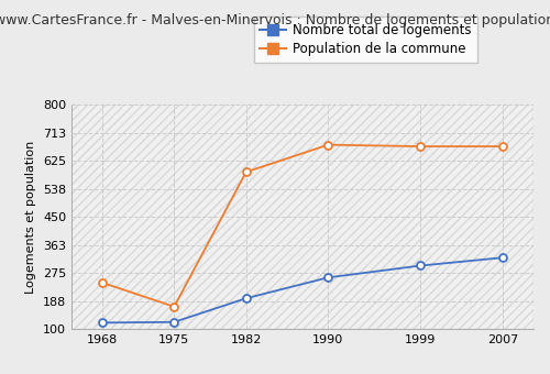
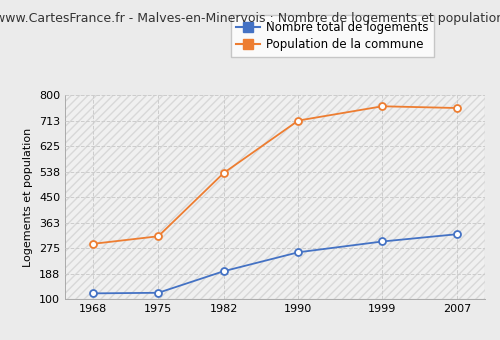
Population de la commune/1968: 245 -> 290
Population de la commune/1975: 170 -> 316
Population de la commune/1982: 590 -> 533
Population de la commune/1990: 675 -> 713
Population de la commune/1999: 670 -> 762
Population de la commune/2007: 670 -> 756
